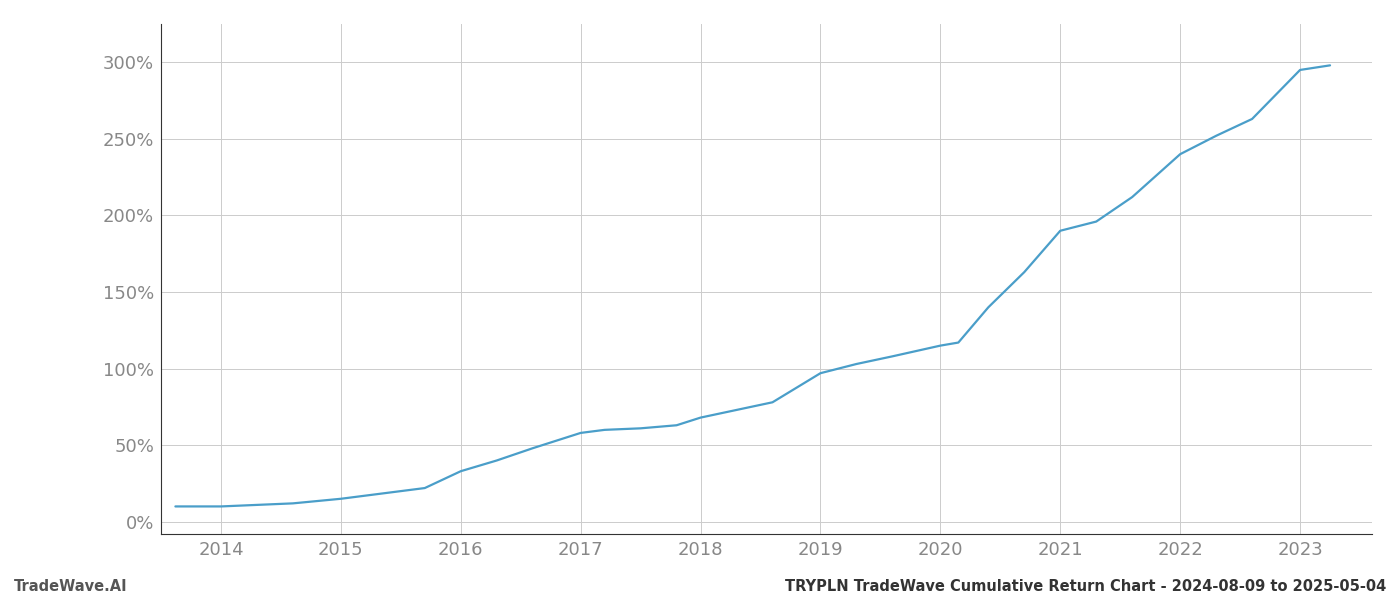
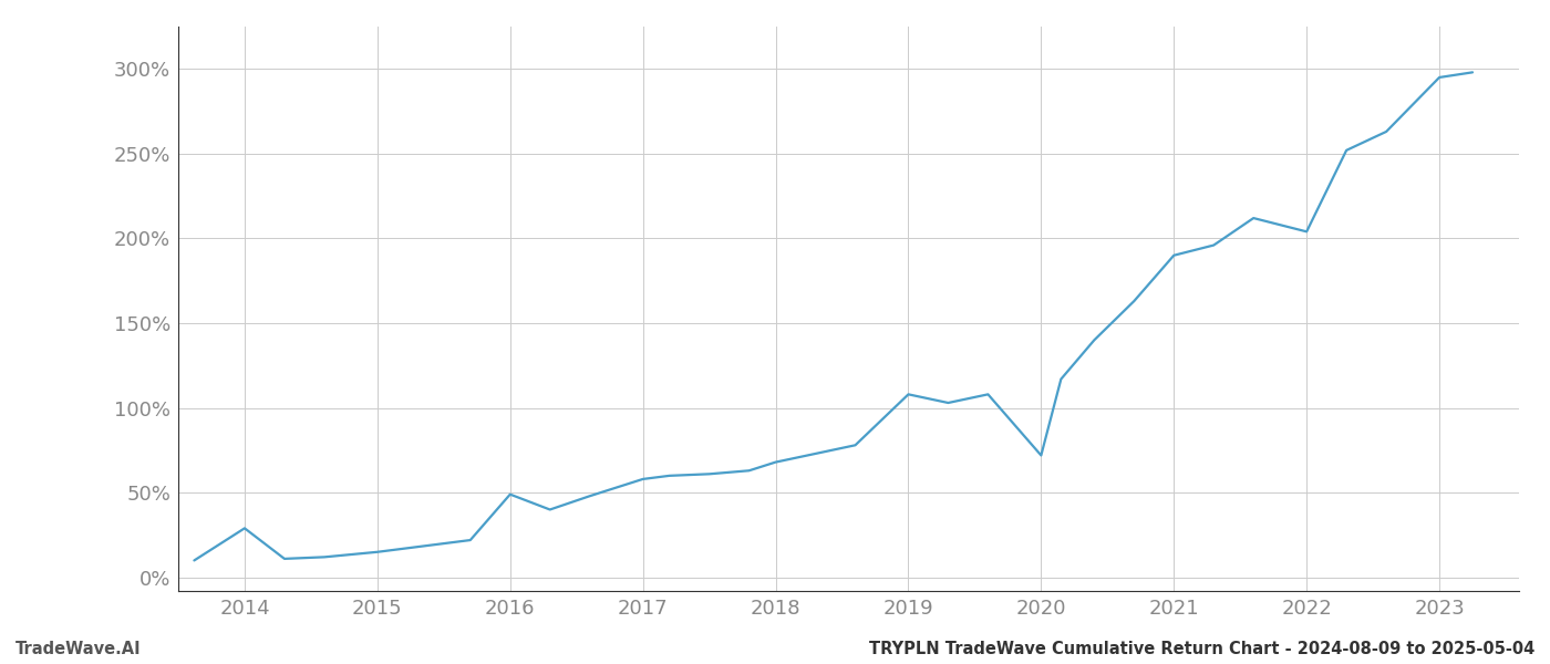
2014: 10% -> 29%
2016: 33% -> 49%
2019: 97% -> 108%
2020: 115% -> 72%
2022: 240% -> 204%
